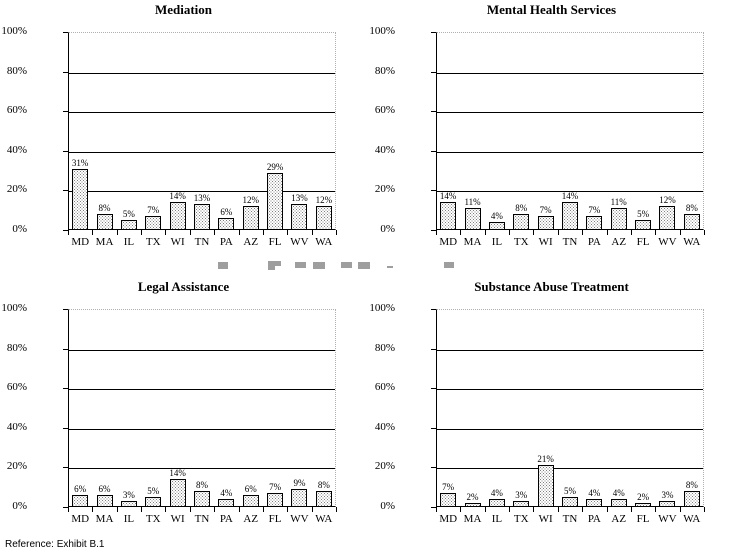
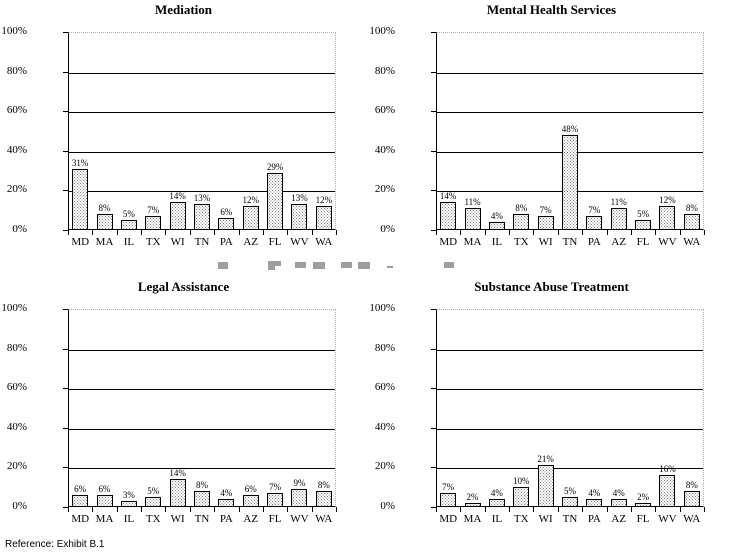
Mental Health Services/TN: 14% -> 48%
Substance Abuse Treatment/TX: 3% -> 10%
Substance Abuse Treatment/WV: 3% -> 16%
